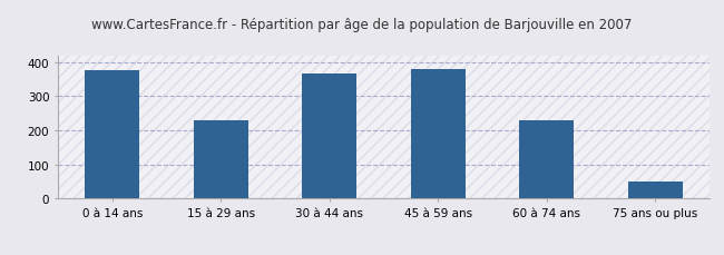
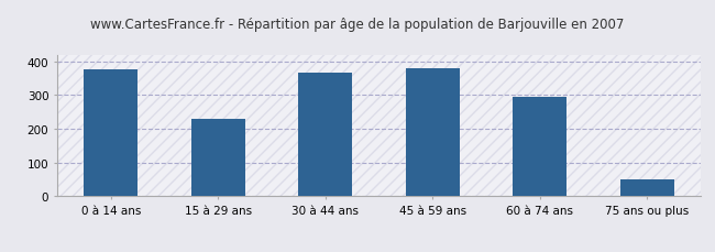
60 à 74 ans: 230 -> 295
